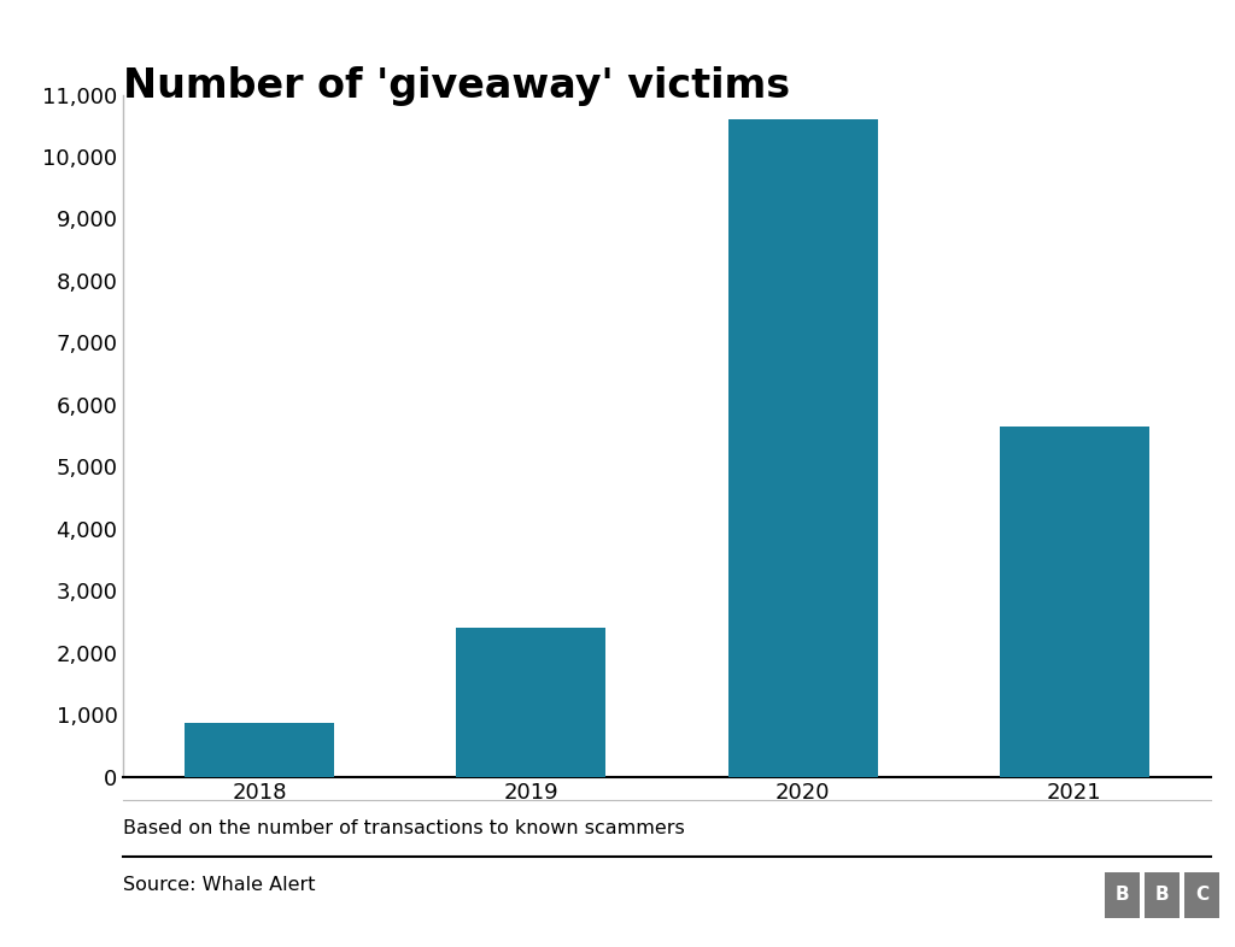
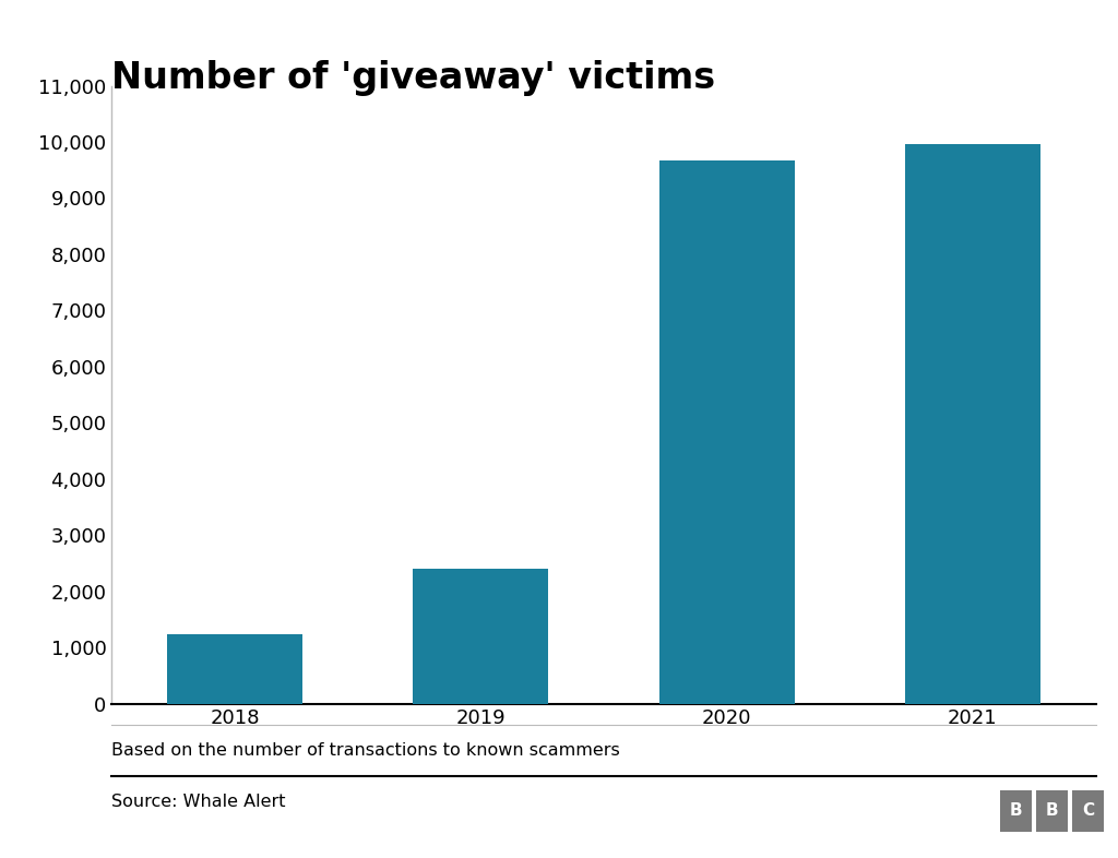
2018: 860 -> 1,240
2020: 10,600 -> 9,680
2021: 5,650 -> 9,960
